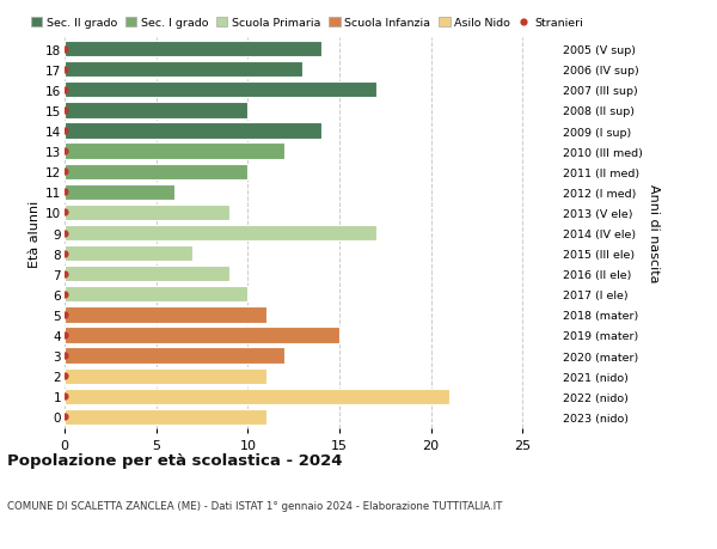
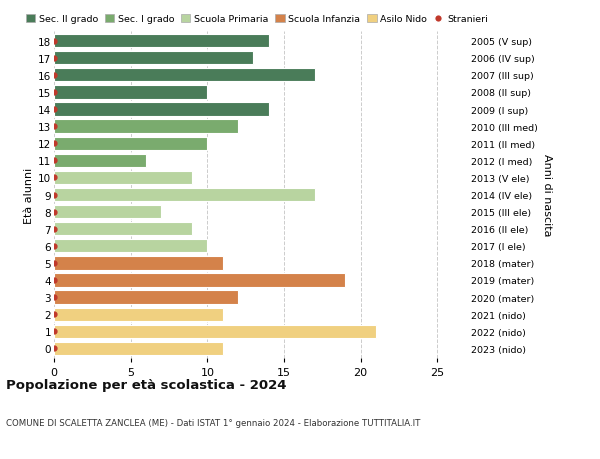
4: 15 -> 19
